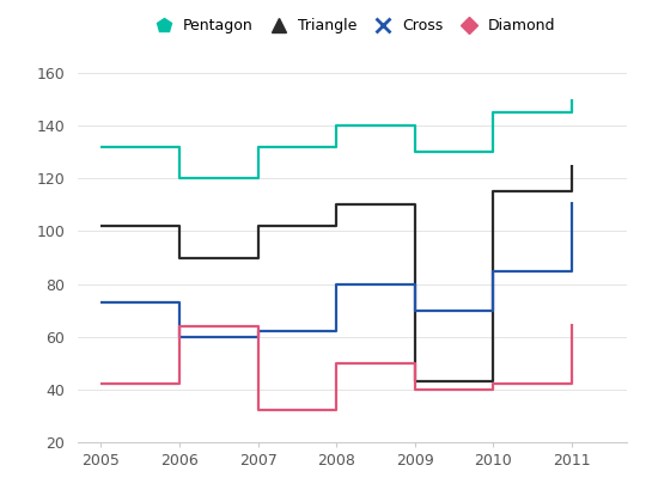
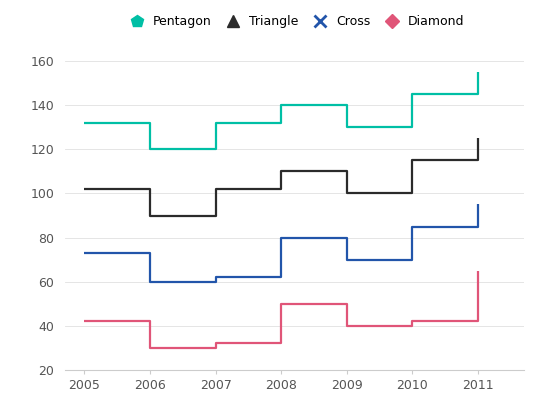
Diamond/2006: 64 -> 30
Triangle/2009: 43 -> 100
Pentagon/2011: 150 -> 155
Cross/2011: 111 -> 95
